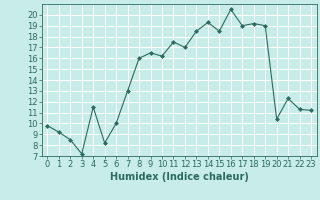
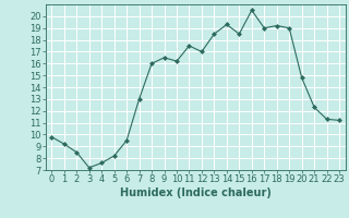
4: 11.5 -> 7.6
6: 10.0 -> 9.5
20: 10.4 -> 14.8
